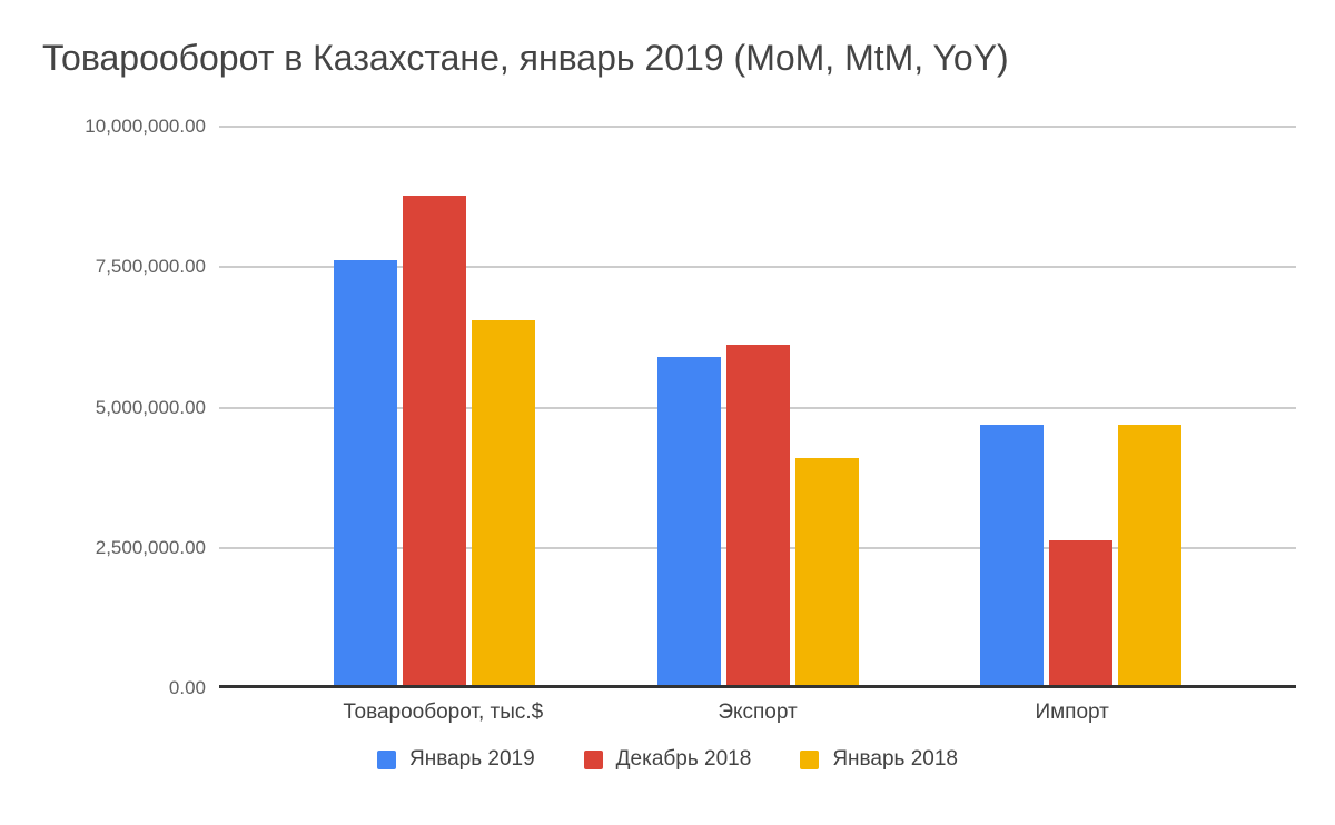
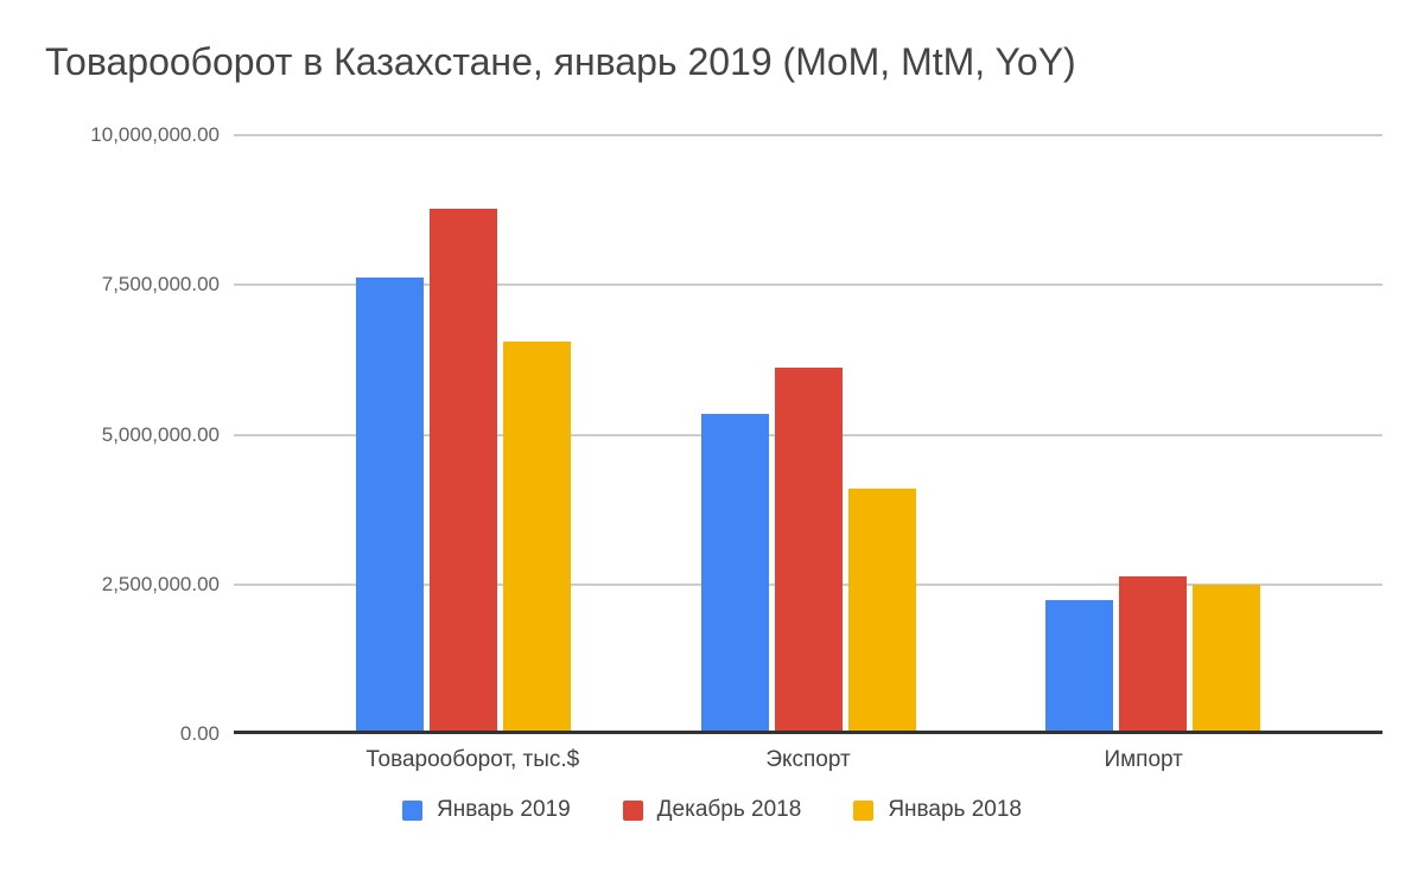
Январь 2019/Экспорт: 5900000 -> 5400000
Январь 2019/Импорт: 4700000 -> 2200000
Январь 2018/Импорт: 4700000 -> 2500000
